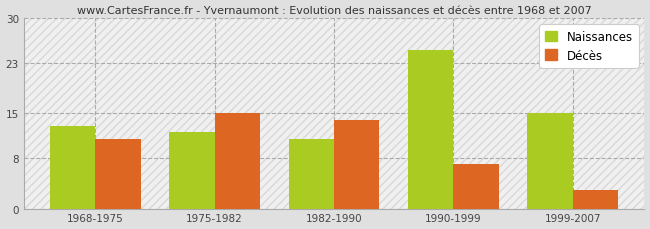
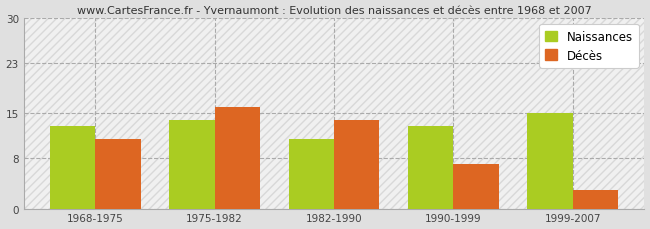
Naissances/1975-1982: 12 -> 14
Décès/1975-1982: 15 -> 16
Naissances/1990-1999: 25 -> 13
